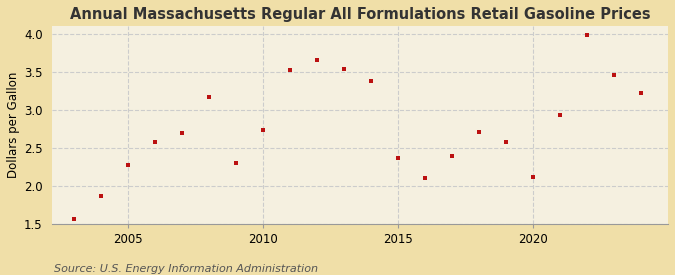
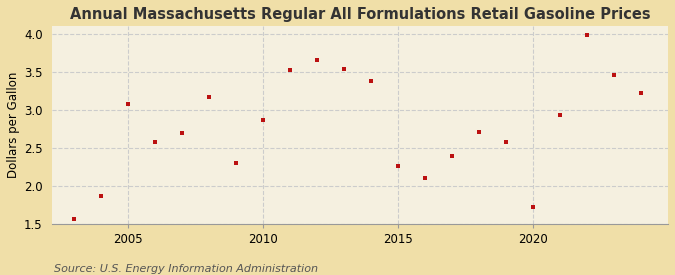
2005: 2.27 -> 3.08
2010: 2.74 -> 2.86
2015: 2.36 -> 2.26
2020: 2.12 -> 1.72
